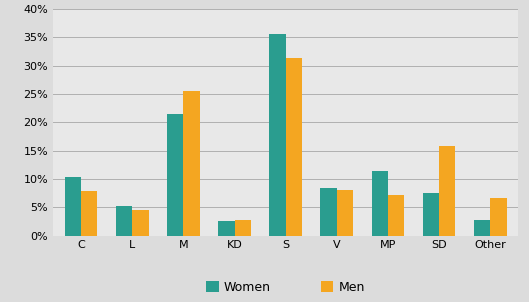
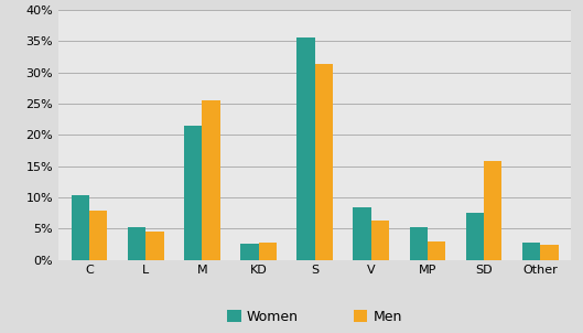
Men/V: 8.0% -> 6.2%
Women/MP: 11.4% -> 5.2%
Men/MP: 7.2% -> 2.9%
Men/Other: 6.6% -> 2.4%
